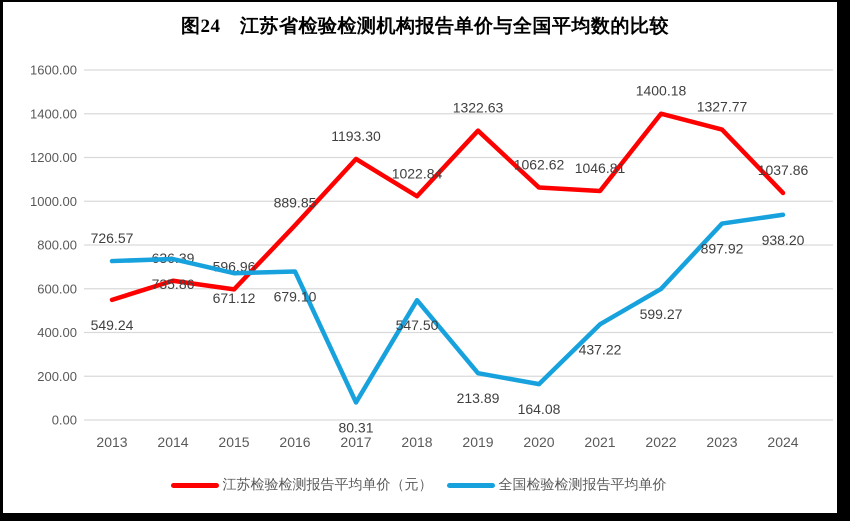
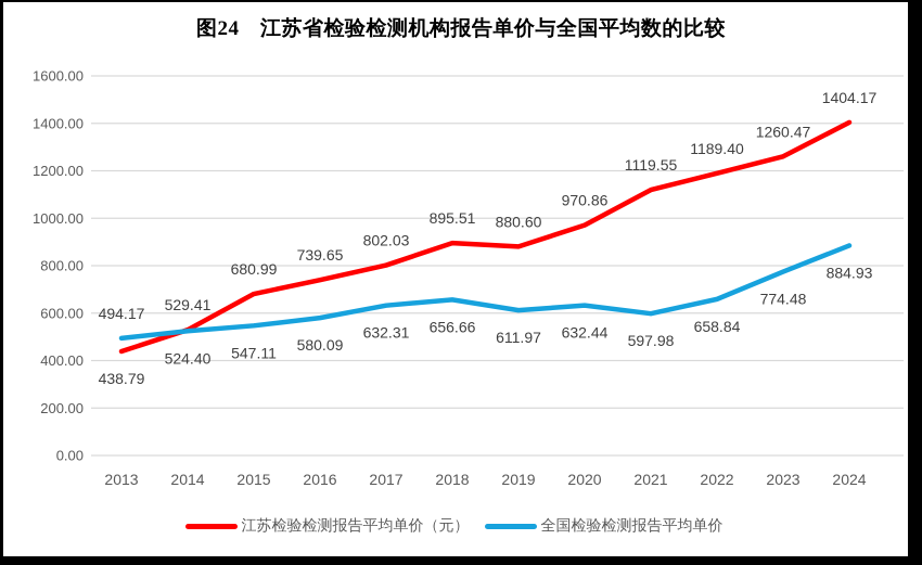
江苏检验检测报告平均单价（元）/2013: 549.24 -> 438.79
全国检验检测报告平均单价/2013: 726.57 -> 494.17
江苏检验检测报告平均单价（元）/2014: 636.39 -> 529.41
全国检验检测报告平均单价/2014: 735.86 -> 524.40
江苏检验检测报告平均单价（元）/2015: 596.96 -> 680.99
全国检验检测报告平均单价/2015: 671.12 -> 547.11
江苏检验检测报告平均单价（元）/2016: 889.85 -> 739.65
全国检验检测报告平均单价/2016: 679.10 -> 580.09
江苏检验检测报告平均单价（元）/2017: 1193.30 -> 802.03
全国检验检测报告平均单价/2017: 80.31 -> 632.31
江苏检验检测报告平均单价（元）/2018: 1022.84 -> 895.51
全国检验检测报告平均单价/2018: 547.50 -> 656.66
江苏检验检测报告平均单价（元）/2019: 1322.63 -> 880.60
全国检验检测报告平均单价/2019: 213.89 -> 611.97
江苏检验检测报告平均单价（元）/2020: 1062.62 -> 970.86
全国检验检测报告平均单价/2020: 164.08 -> 632.44
江苏检验检测报告平均单价（元）/2021: 1046.81 -> 1119.55
全国检验检测报告平均单价/2021: 437.22 -> 597.98
江苏检验检测报告平均单价（元）/2022: 1400.18 -> 1189.40
全国检验检测报告平均单价/2022: 599.27 -> 658.84
江苏检验检测报告平均单价（元）/2023: 1327.77 -> 1260.47
全国检验检测报告平均单价/2023: 897.92 -> 774.48
江苏检验检测报告平均单价（元）/2024: 1037.86 -> 1404.17
全国检验检测报告平均单价/2024: 938.20 -> 884.93
